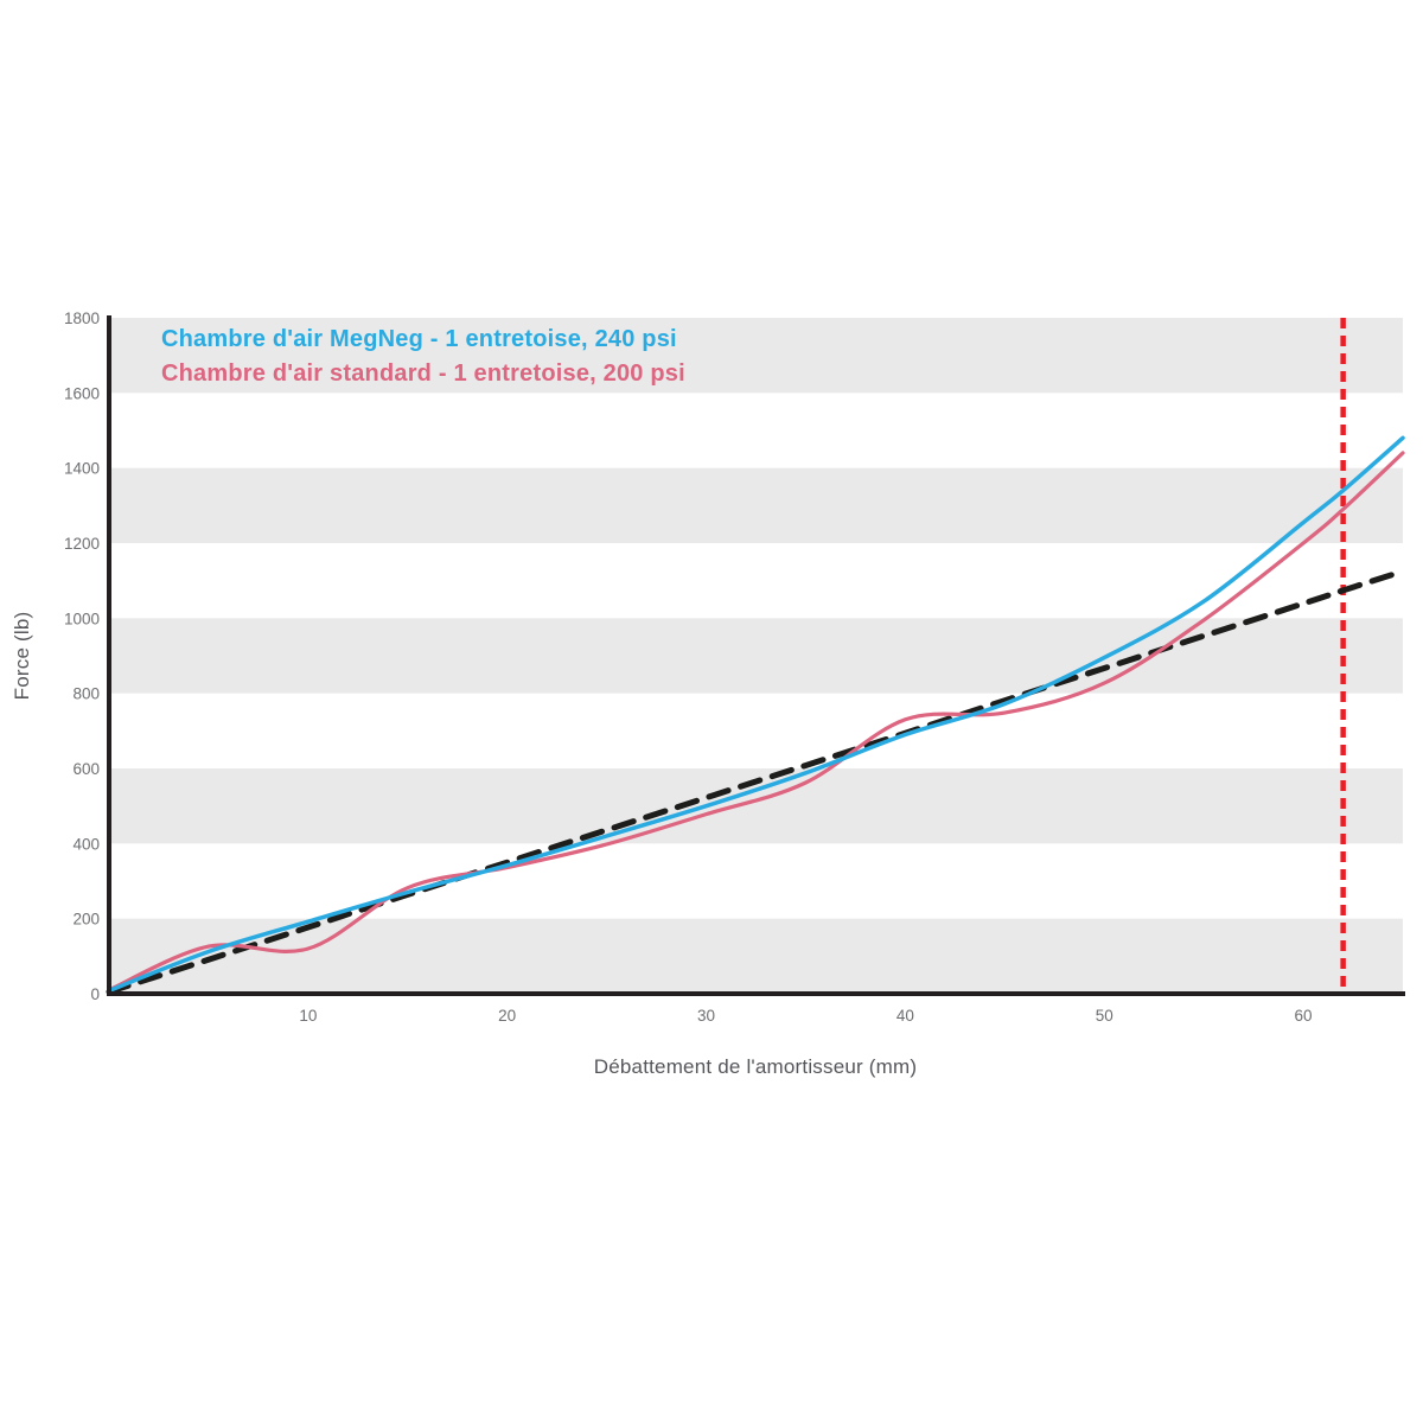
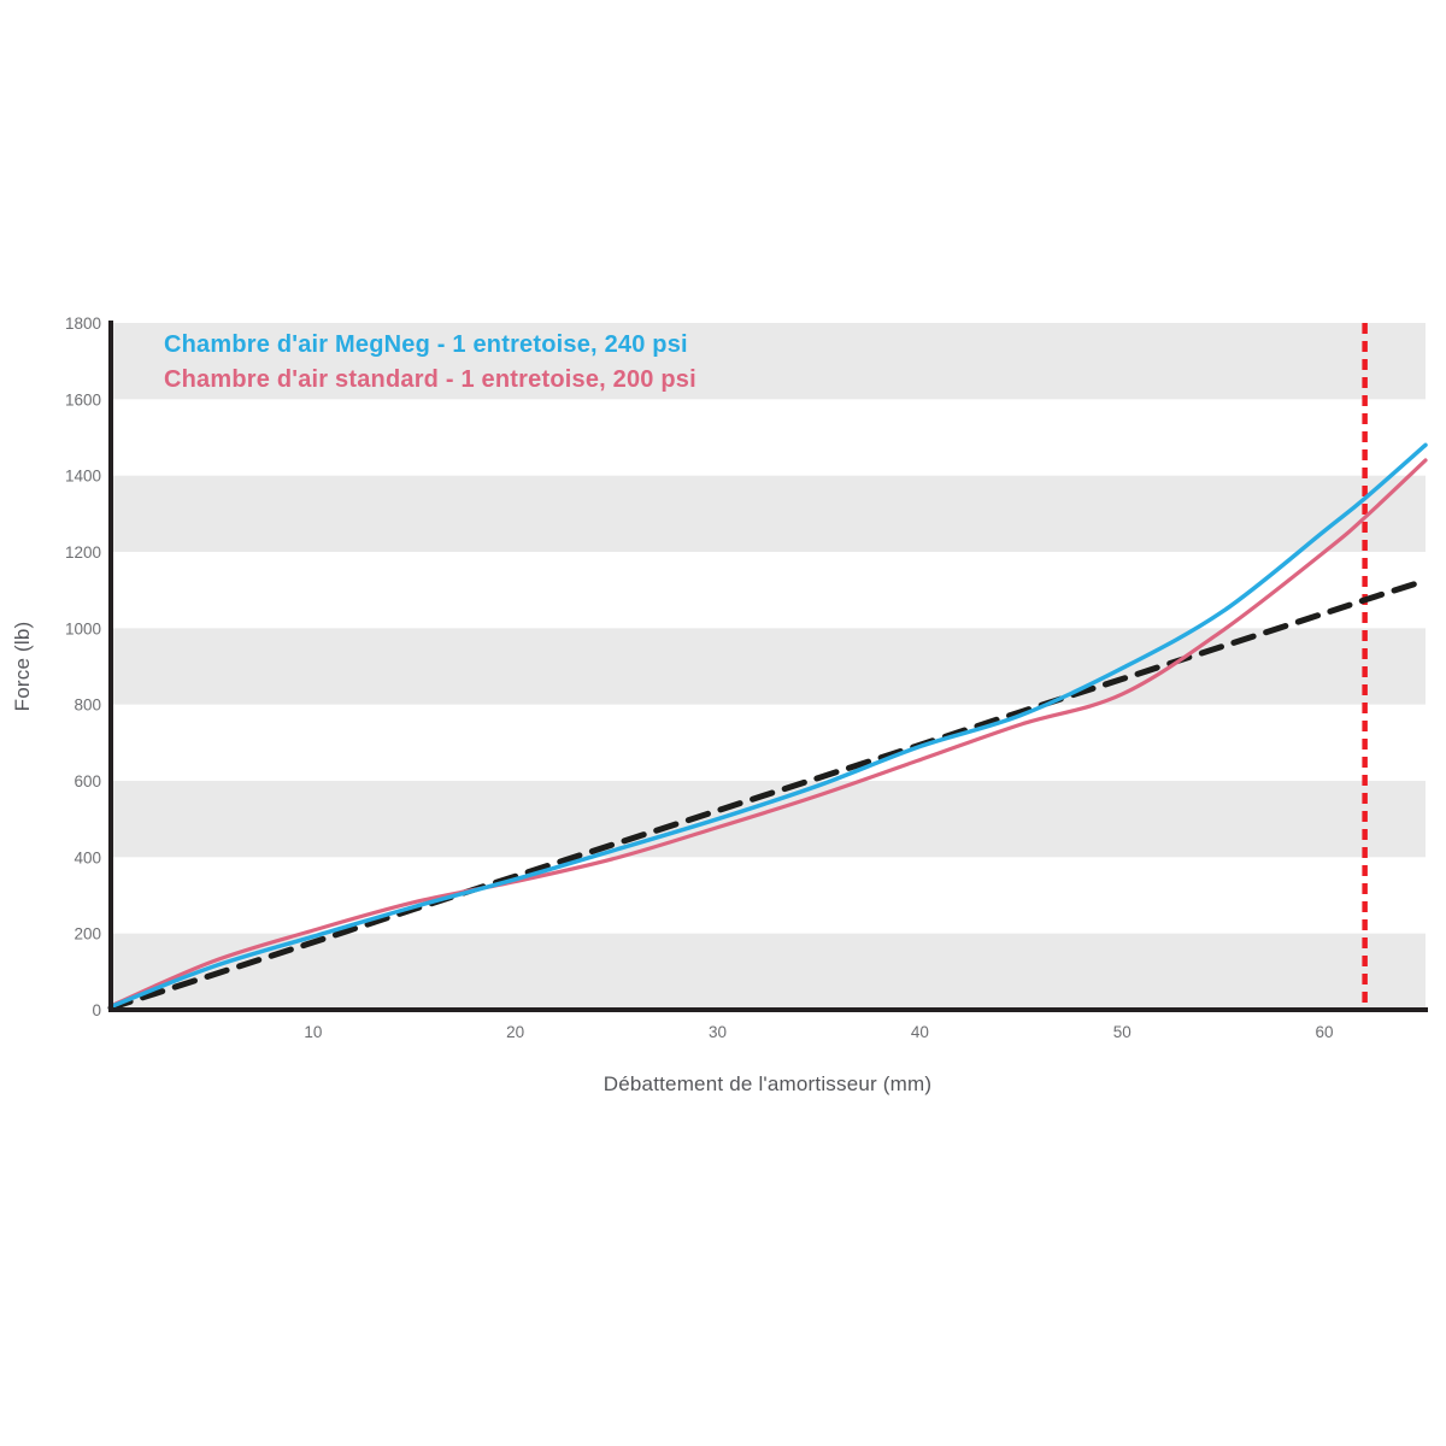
Chambre d'air standard - 1 entretoise, 200 psi/10: 120 -> 210
Chambre d'air standard - 1 entretoise, 200 psi/40: 730 -> 660
